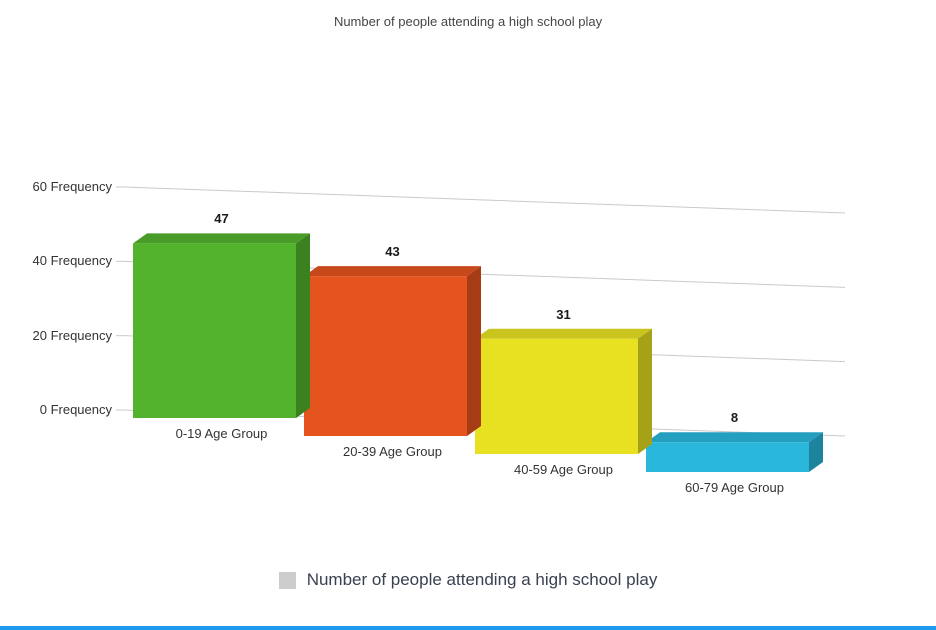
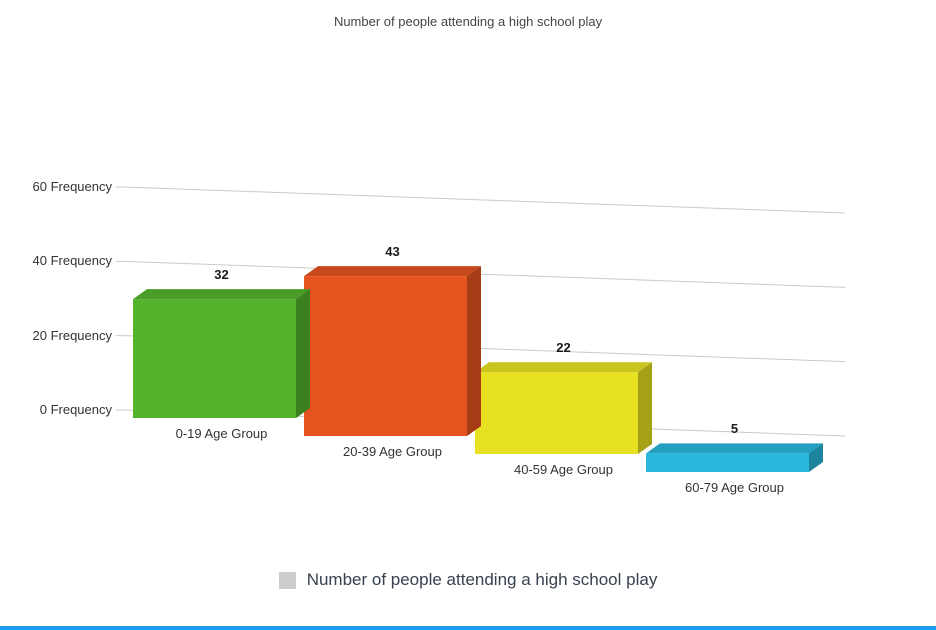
0-19 Age Group: 47 -> 32
40-59 Age Group: 31 -> 22
60-79 Age Group: 8 -> 5
